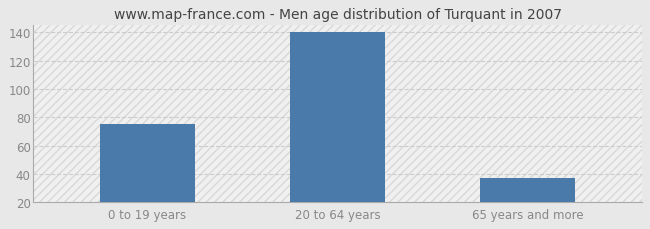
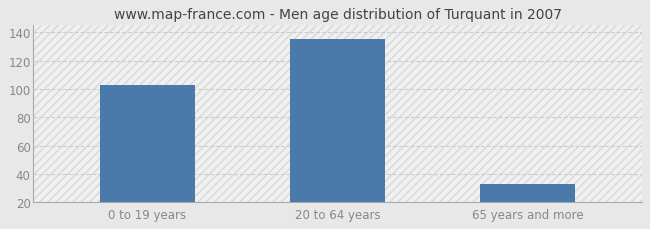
0 to 19 years: 75 -> 103
20 to 64 years: 140 -> 135
65 years and more: 37 -> 33
